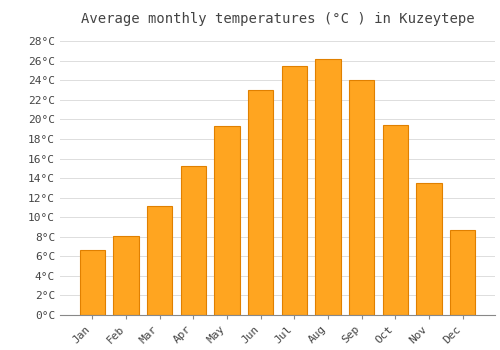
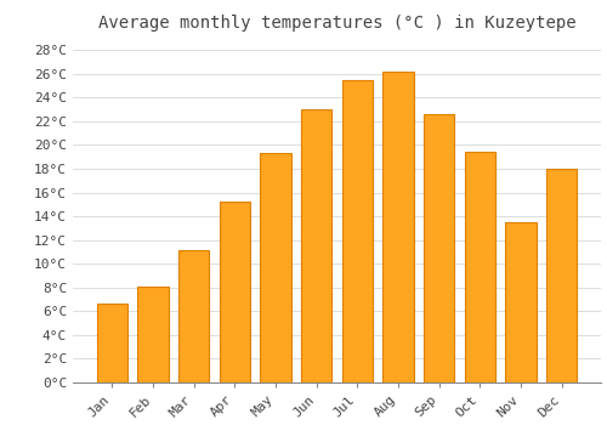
Sep: 24.0°C -> 22.6°C
Dec: 8.7°C -> 18.0°C
